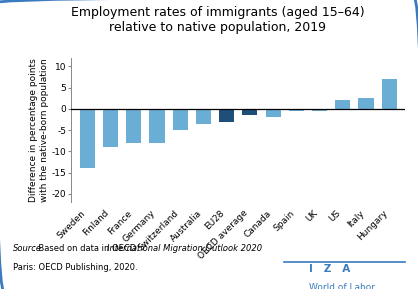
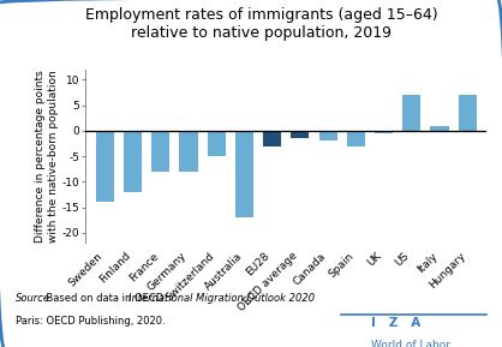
Finland: -9.0 -> -12.0
Australia: -3.5 -> -17.0
Spain: -0.5 -> -3.0
US: 2.0 -> 7.0
Italy: 2.5 -> 1.0
